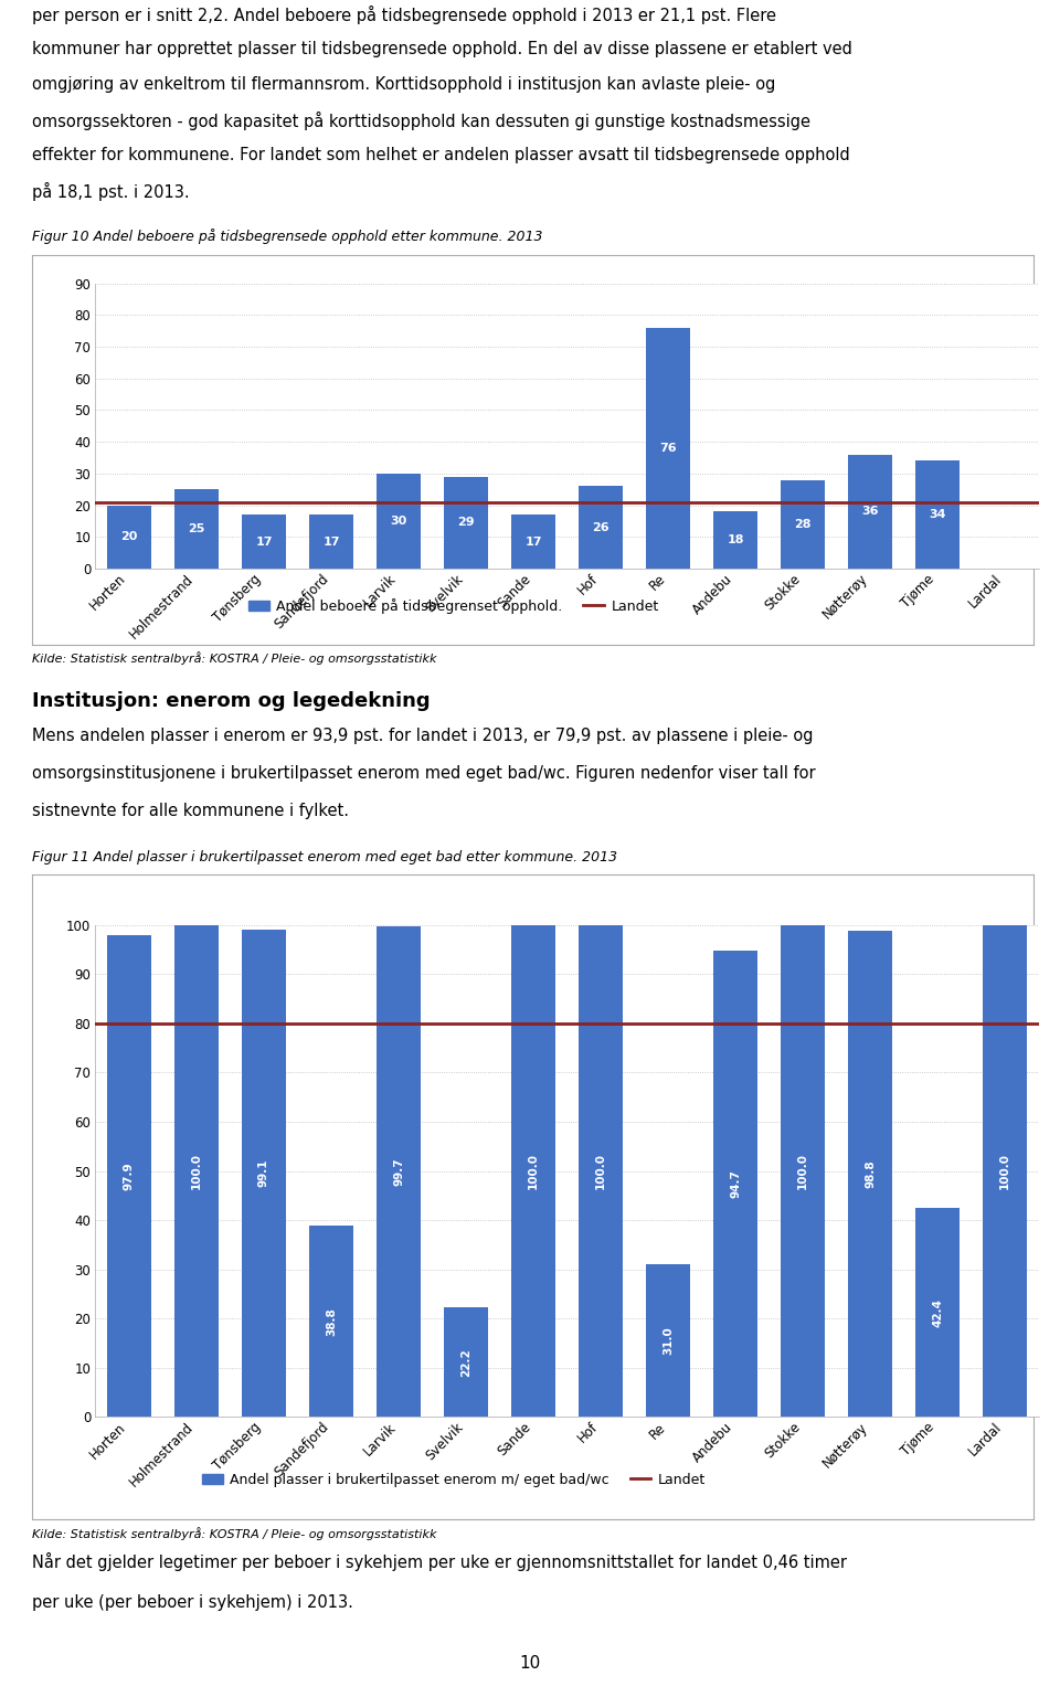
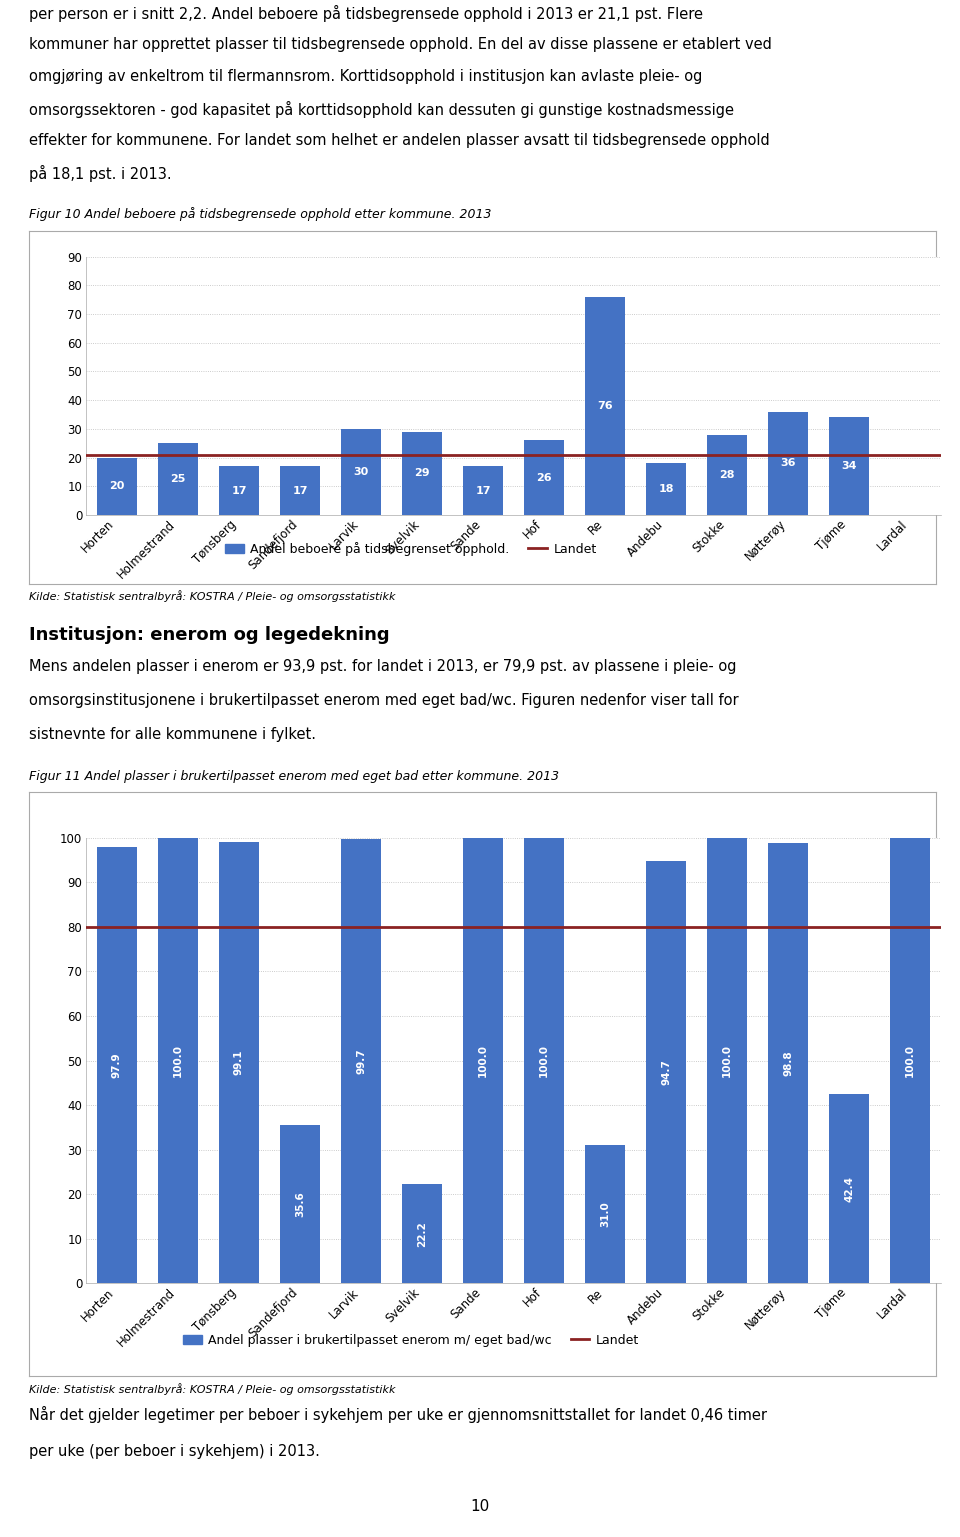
Sandefjord: 38.8 -> 35.6
